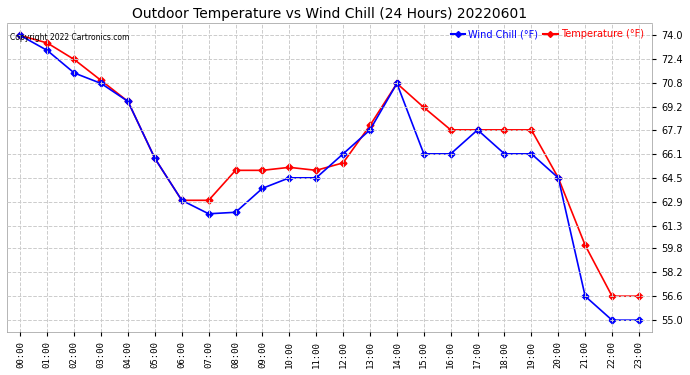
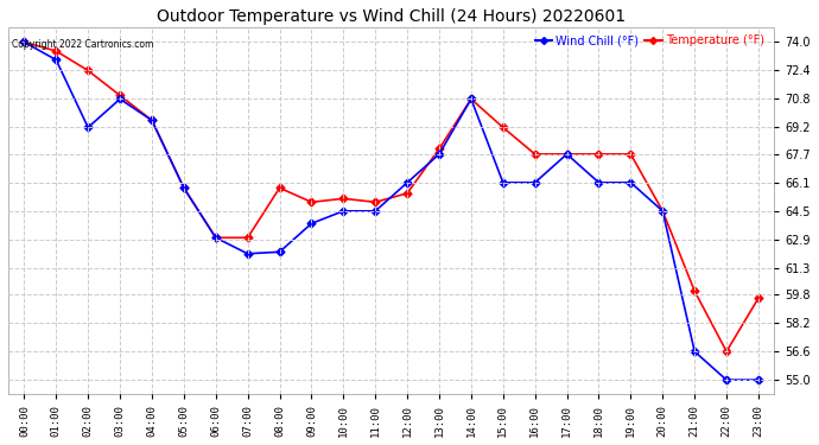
Wind Chill (°F)/02:00: 71.5 -> 69.2
Temperature (°F)/08:00: 65.0 -> 65.8
Temperature (°F)/23:00: 56.6 -> 59.6
